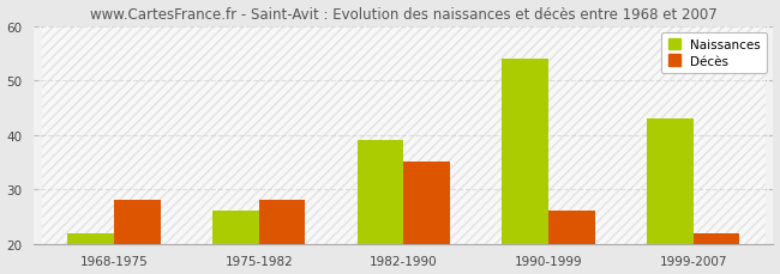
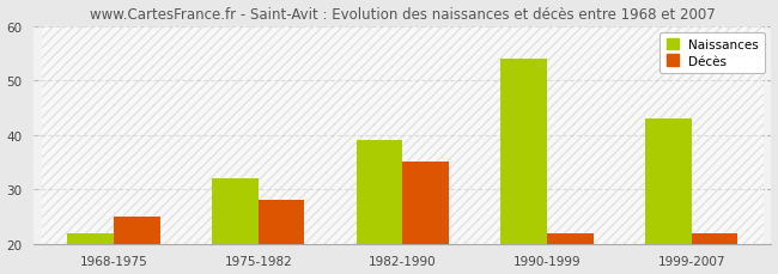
Décès/1968-1975: 28 -> 25
Naissances/1975-1982: 26 -> 32
Décès/1990-1999: 26 -> 22
